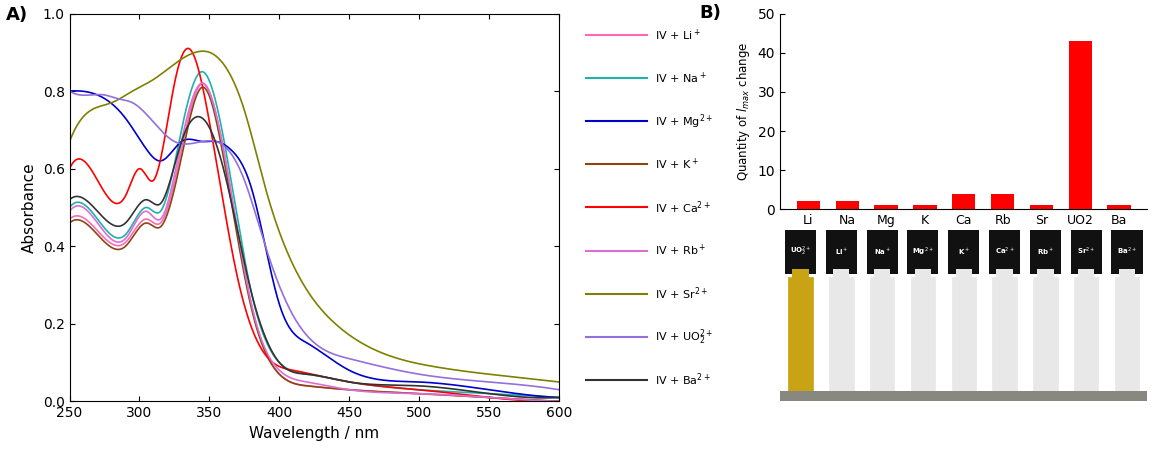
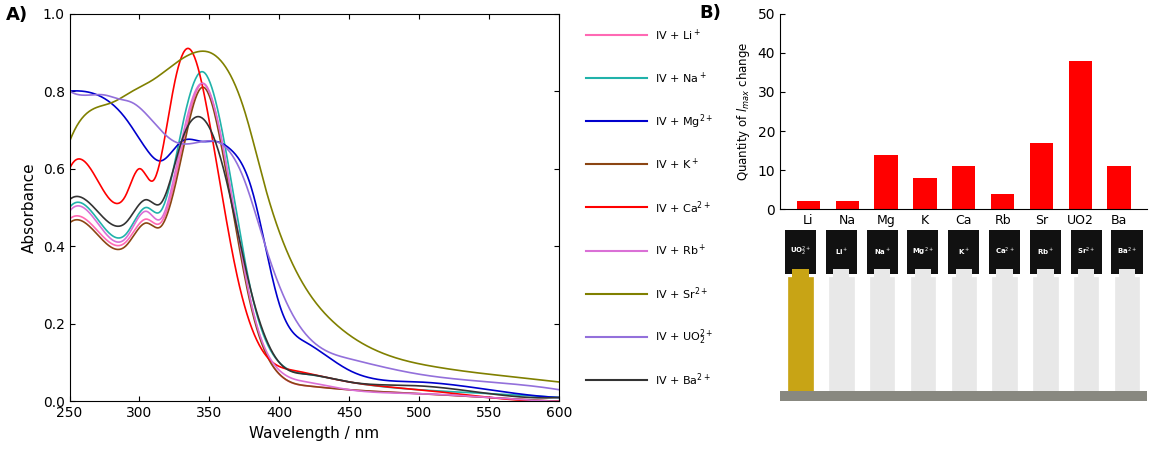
Mg: 1 -> 14
K: 1 -> 8
Ca: 4 -> 11
Sr: 1 -> 17
UO2: 43 -> 38
Ba: 1 -> 11
